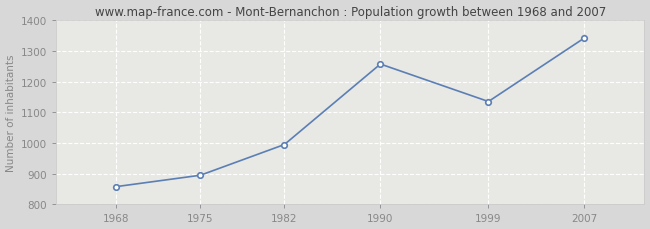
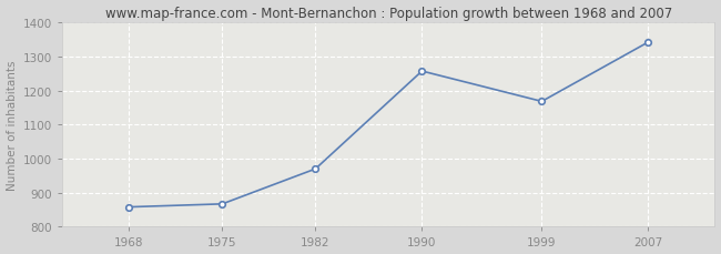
1975: 895 -> 867
1982: 995 -> 970
1999: 1135 -> 1168
